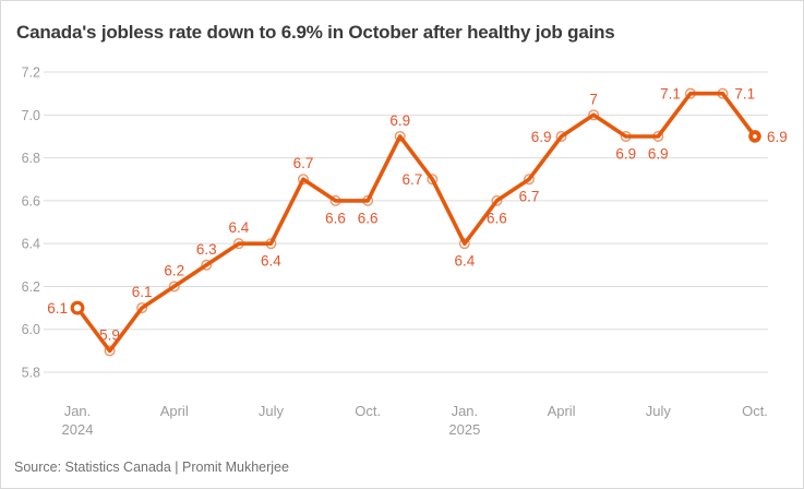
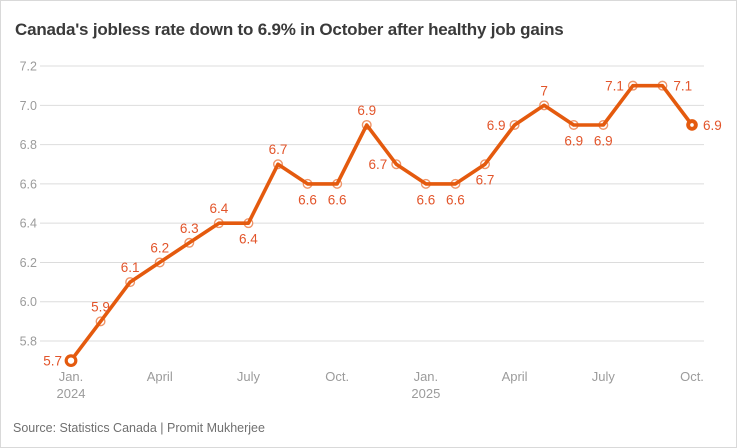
Jan. 2024: 6.1 -> 5.7
Jan. 2025: 6.4 -> 6.6
